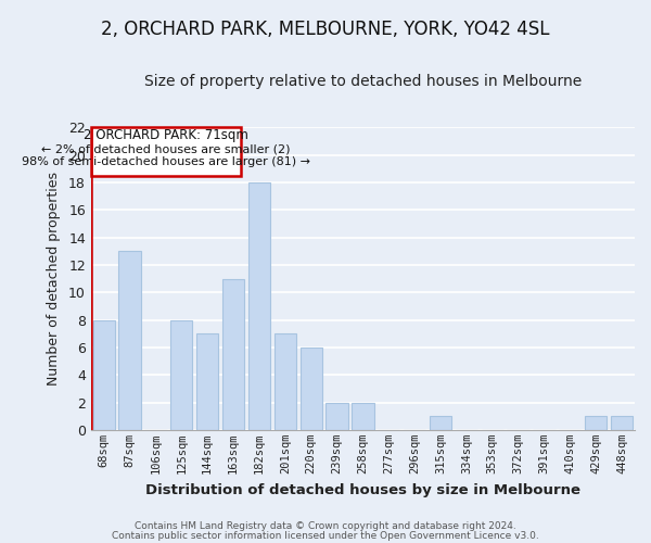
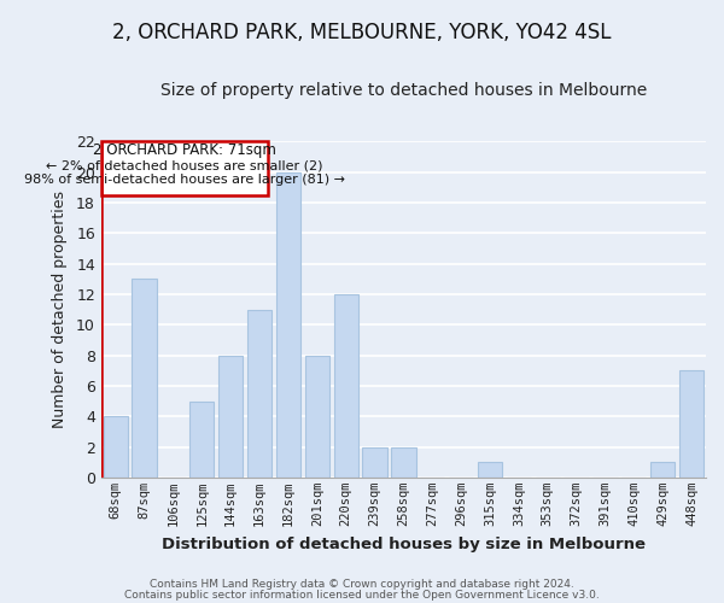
68sqm: 8 -> 4
125sqm: 8 -> 5
144sqm: 7 -> 8
182sqm: 18 -> 20
201sqm: 7 -> 8
220sqm: 6 -> 12
448sqm: 1 -> 7
